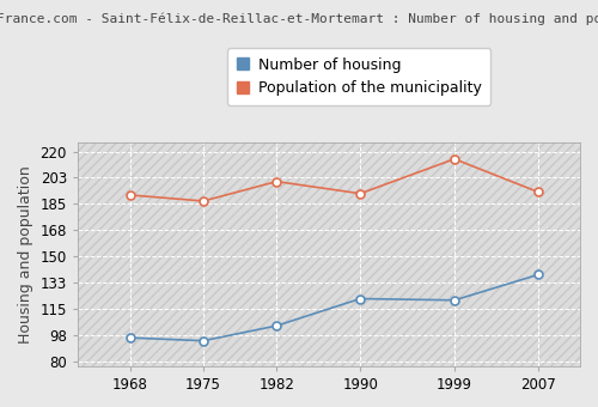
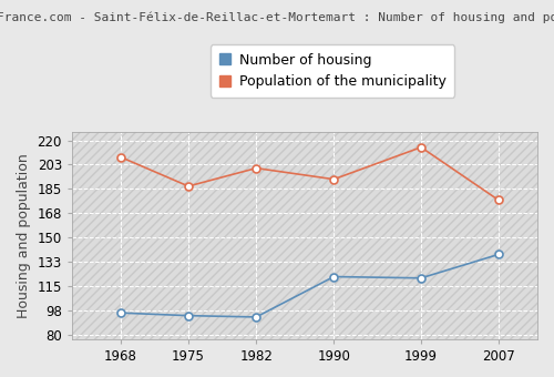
Population of the municipality/1968: 191 -> 208
Number of housing/1982: 104 -> 93
Population of the municipality/2007: 193 -> 177
